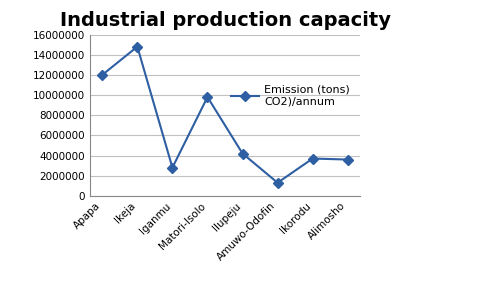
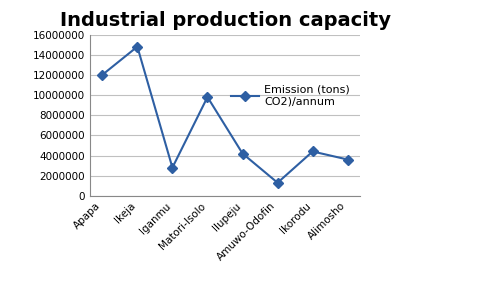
Ikorodu: 3700000 -> 4400000
